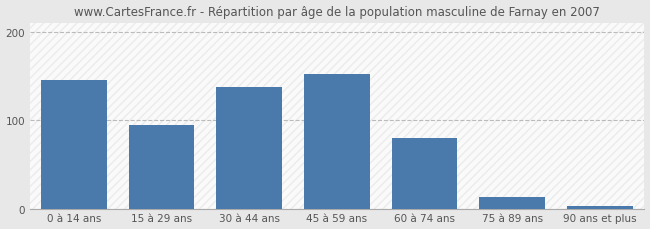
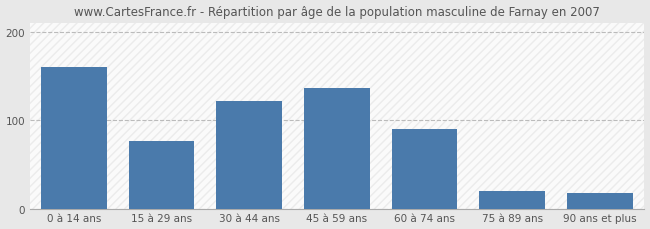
0 à 14 ans: 145 -> 160
15 à 29 ans: 95 -> 76
30 à 44 ans: 138 -> 122
45 à 59 ans: 152 -> 136
60 à 74 ans: 80 -> 90
75 à 89 ans: 13 -> 20
90 ans et plus: 3 -> 18
